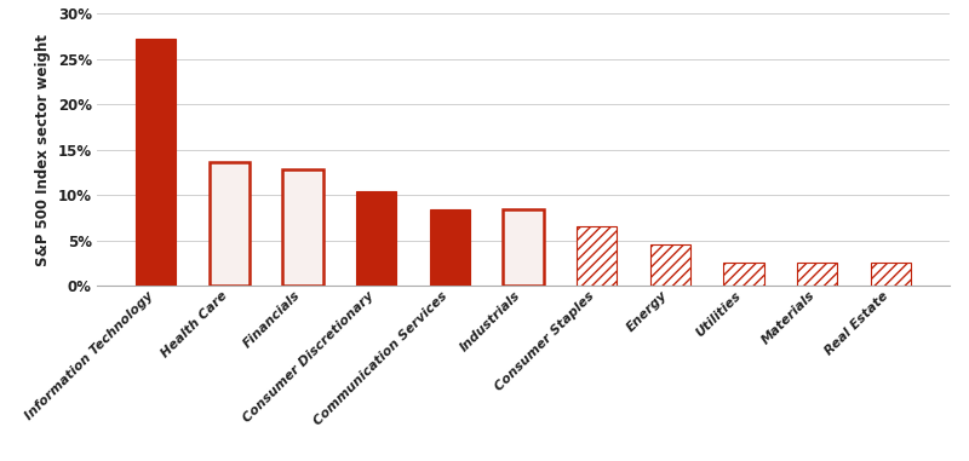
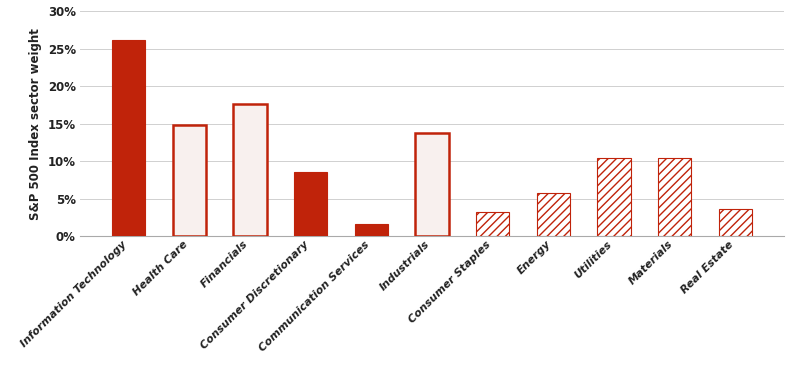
Information Technology: 27.2% -> 26.2%
Health Care: 13.7% -> 14.8%
Financials: 12.8% -> 17.6%
Consumer Discretionary: 10.5% -> 8.6%
Communication Services: 8.5% -> 1.6%
Industrials: 8.5% -> 13.8%
Consumer Staples: 6.6% -> 3.2%
Energy: 4.6% -> 5.8%
Utilities: 2.5% -> 10.4%
Materials: 2.5% -> 10.4%
Real Estate: 2.5% -> 3.6%
